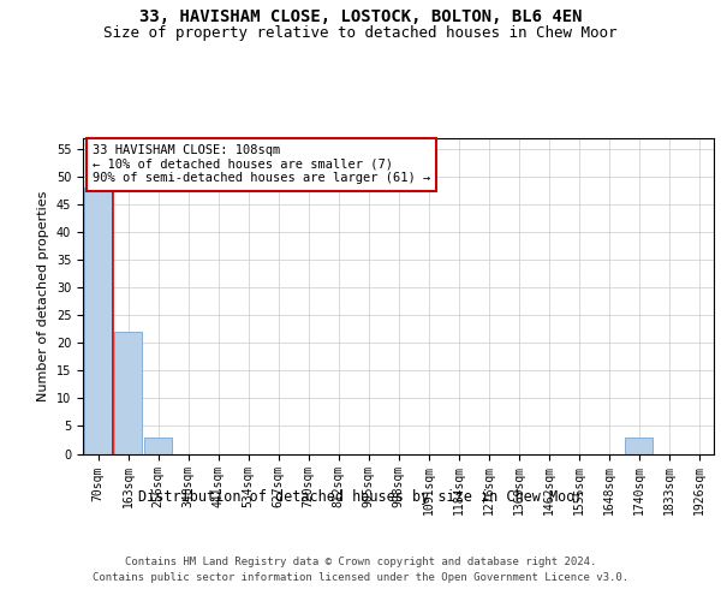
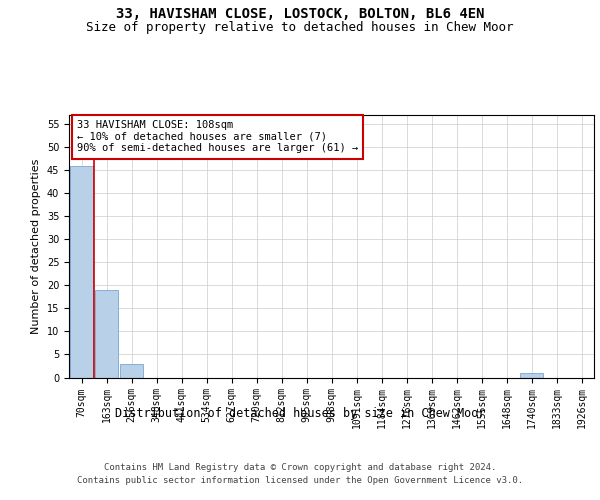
70sqm: 48 -> 46
163sqm: 22 -> 19
1740sqm: 3 -> 1
